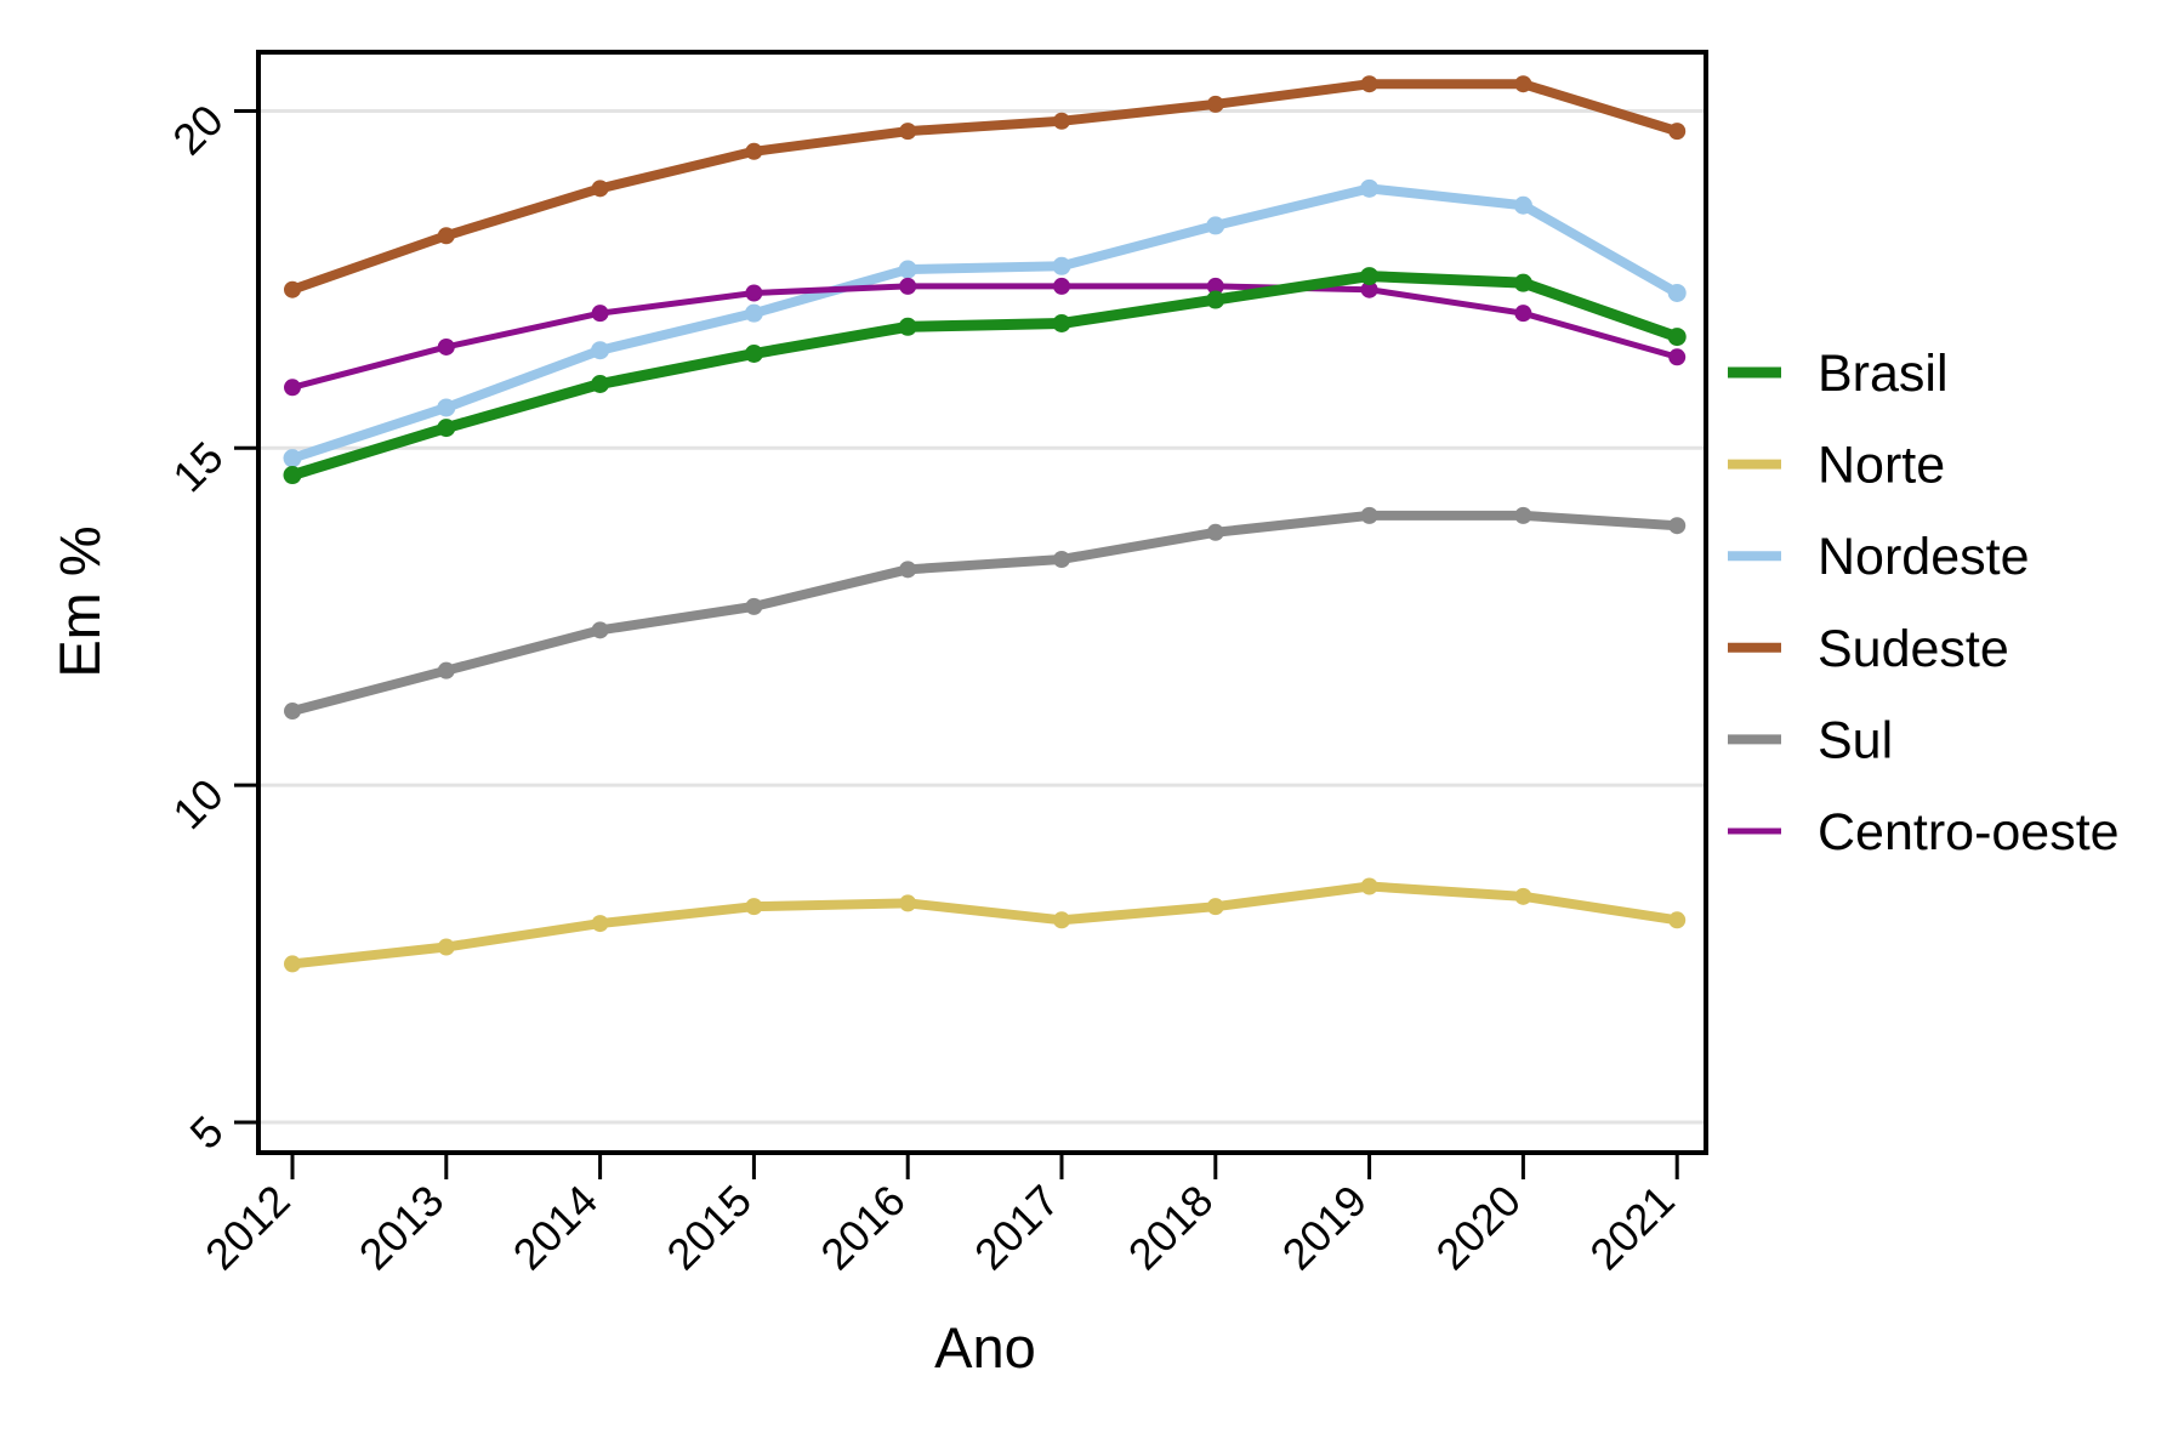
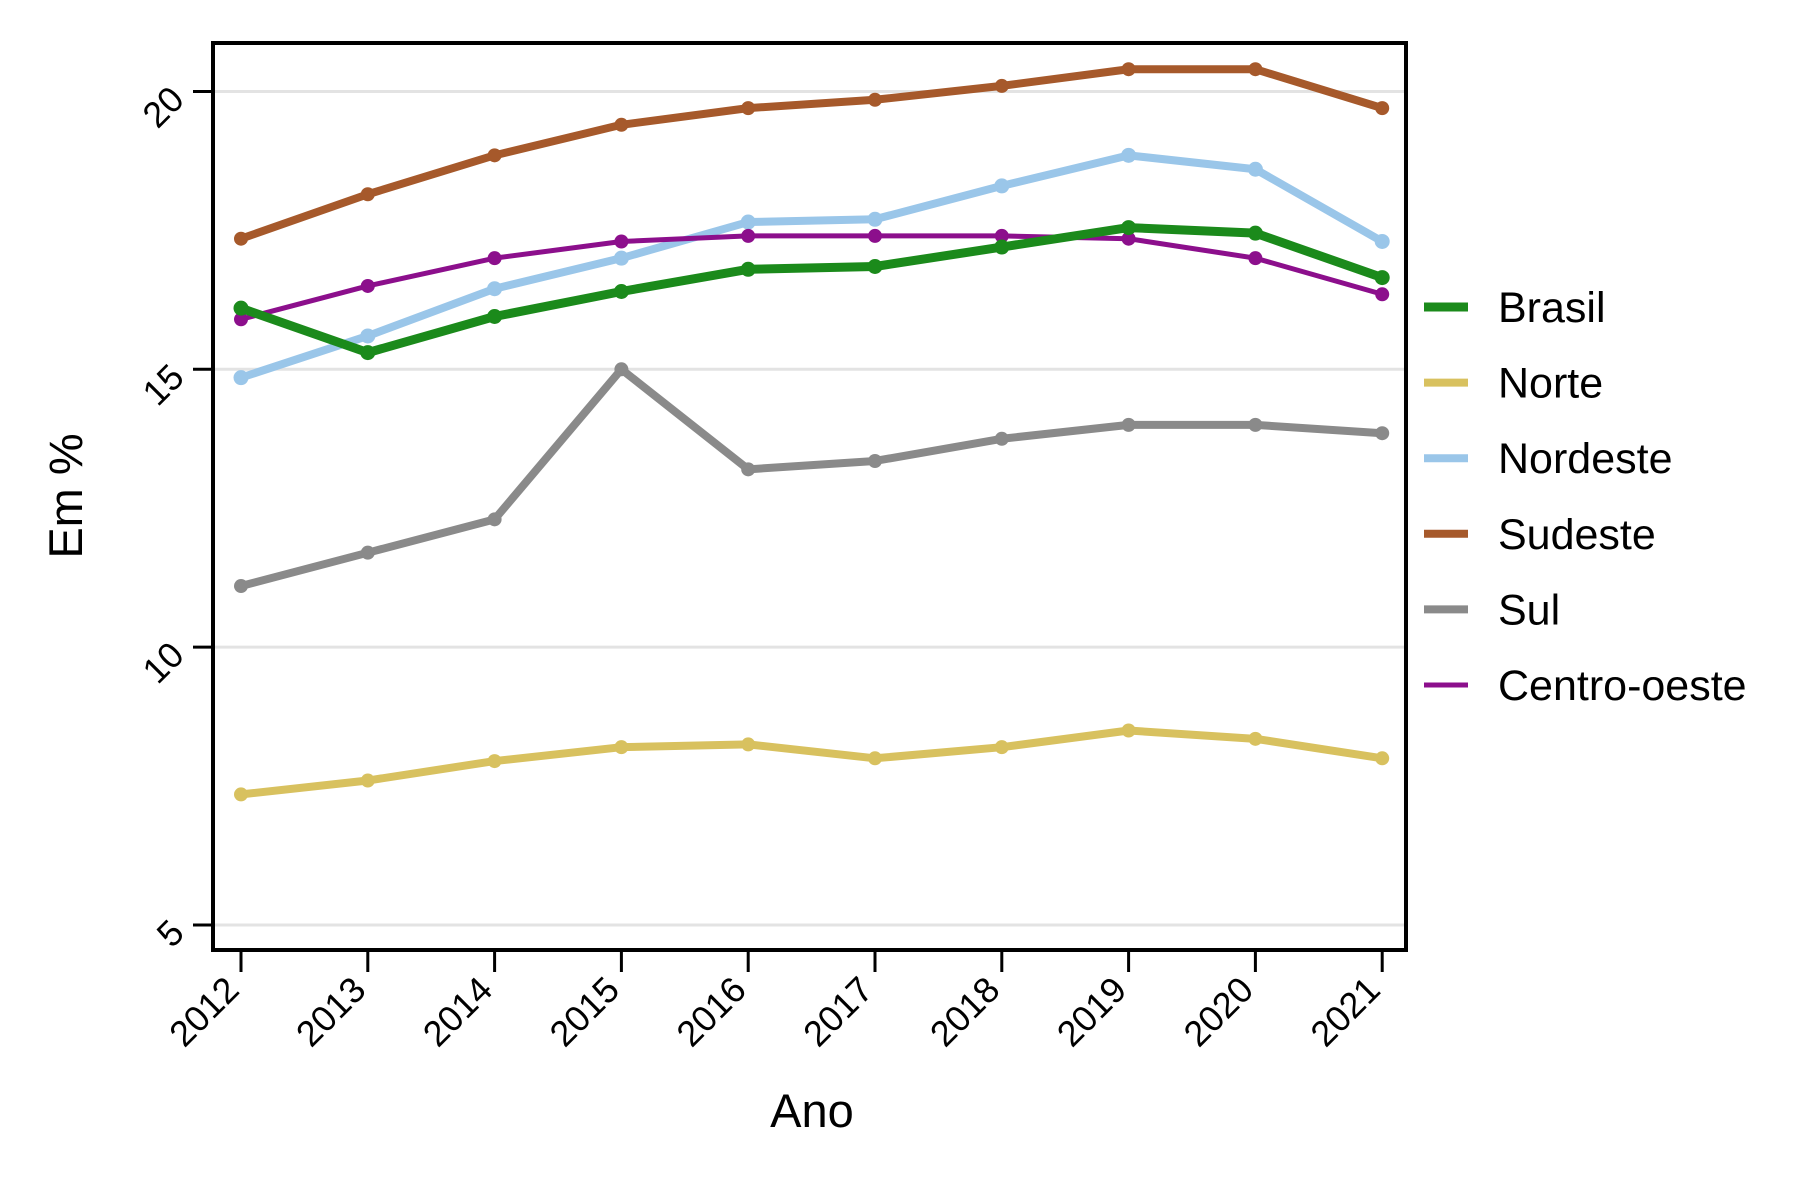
Brasil/2012: 14.6 -> 16.1
Sul/2015: 12.7 -> 15.0
